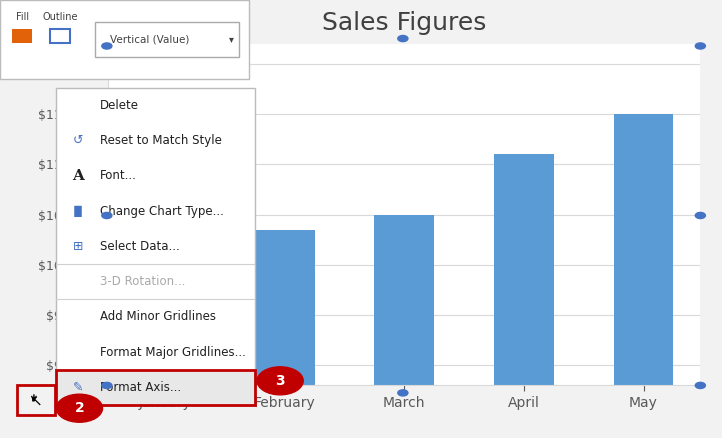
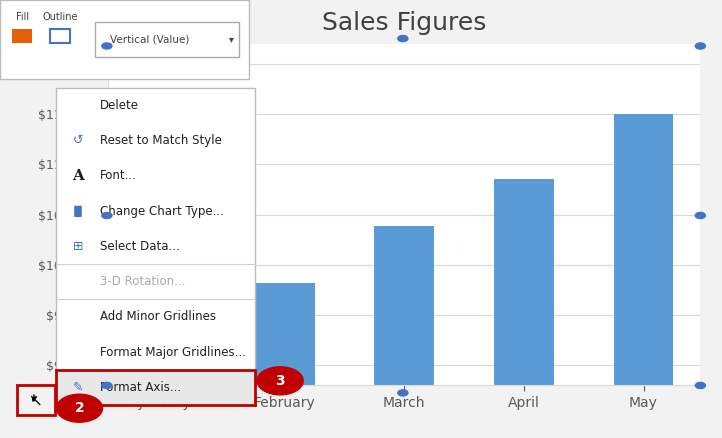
February: $103,500 -> $98,200
March: $105,000 -> $103,900
April: $111,000 -> $108,500
